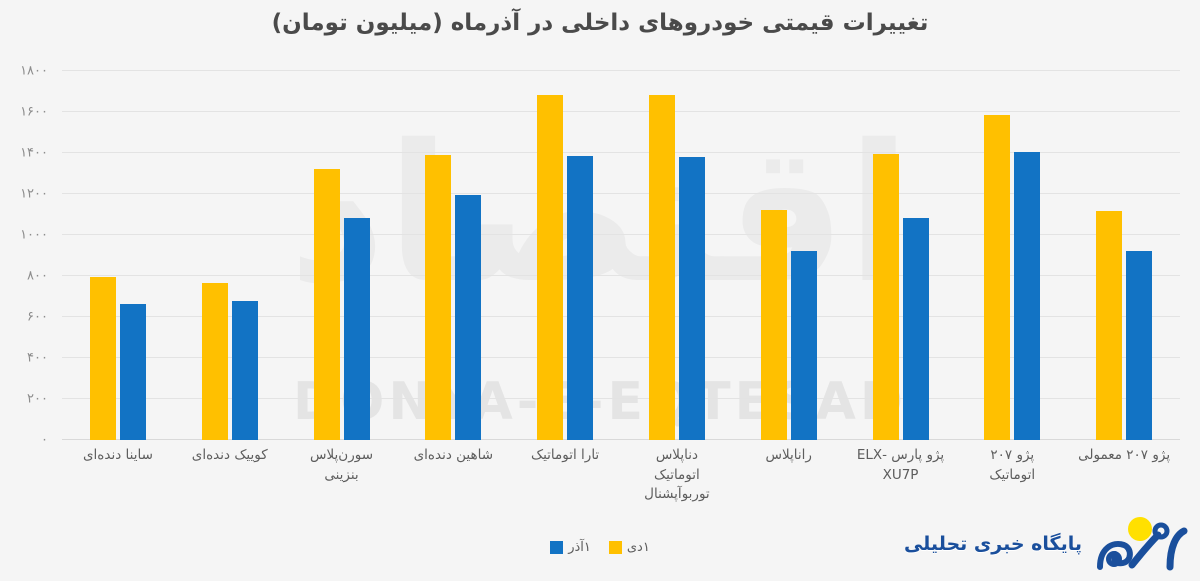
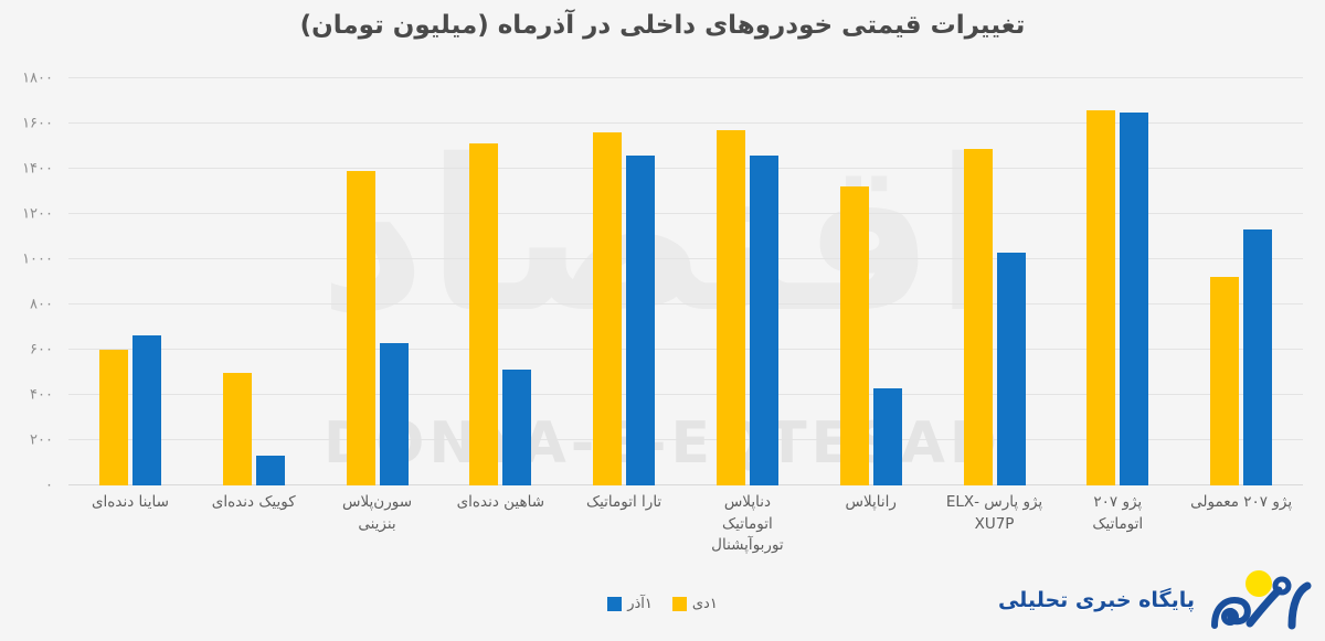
۱آذر/پژو ۲۰۷ معمولی: 920 -> 1130
۱دی/پژو ۲۰۷ معمولی: 1120 -> 920
۱آذر/پژو ۲۰۷ اتوماتیک: 1400 -> 1650
۱دی/پژو ۲۰۷ اتوماتیک: 1580 -> 1660
۱آذر/پژو پارس -ELX XU7P: 1080 -> 1030
۱دی/پژو پارس -ELX XU7P: 1400 -> 1490
۱آذر/راناپلاس: 920 -> 430
۱دی/راناپلاس: 1120 -> 1320
۱آذر/دناپلاس اتوماتیک توربوآپشنال: 1380 -> 1460
۱دی/دناپلاس اتوماتیک توربوآپشنال: 1680 -> 1570
۱آذر/تارا اتوماتیک: 1380 -> 1460
۱دی/تارا اتوماتیک: 1680 -> 1560
۱آذر/شاهین دنده‌ای: 1200 -> 510
۱دی/شاهین دنده‌ای: 1390 -> 1510
۱آذر/سورن‌پلاس بنزینی: 1080 -> 630
۱دی/سورن‌پلاس بنزینی: 1320 -> 1390
۱آذر/کوییک دنده‌ای: 680 -> 130
۱دی/کوییک دنده‌ای: 760 -> 500
۱دی/ساینا دنده‌ای: 800 -> 600
